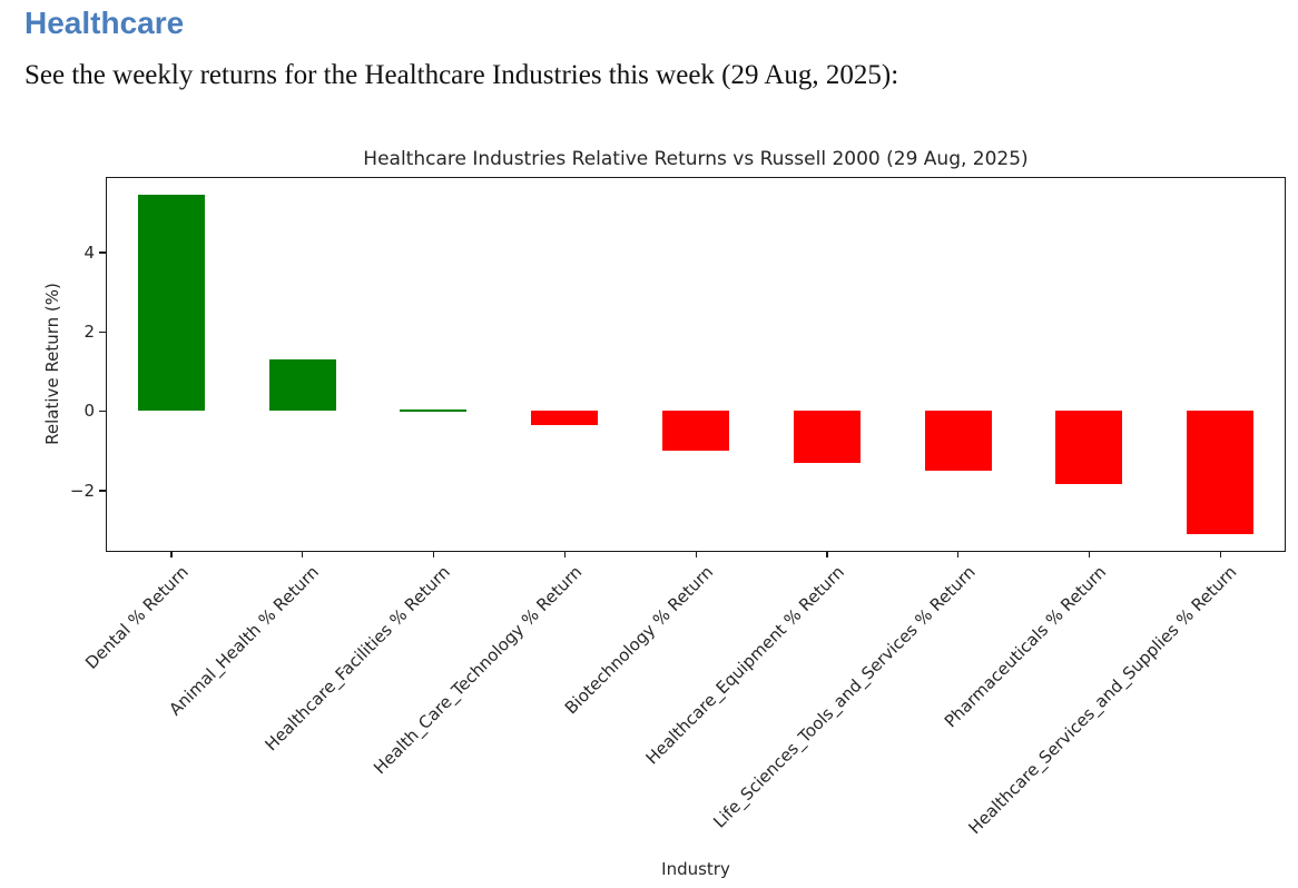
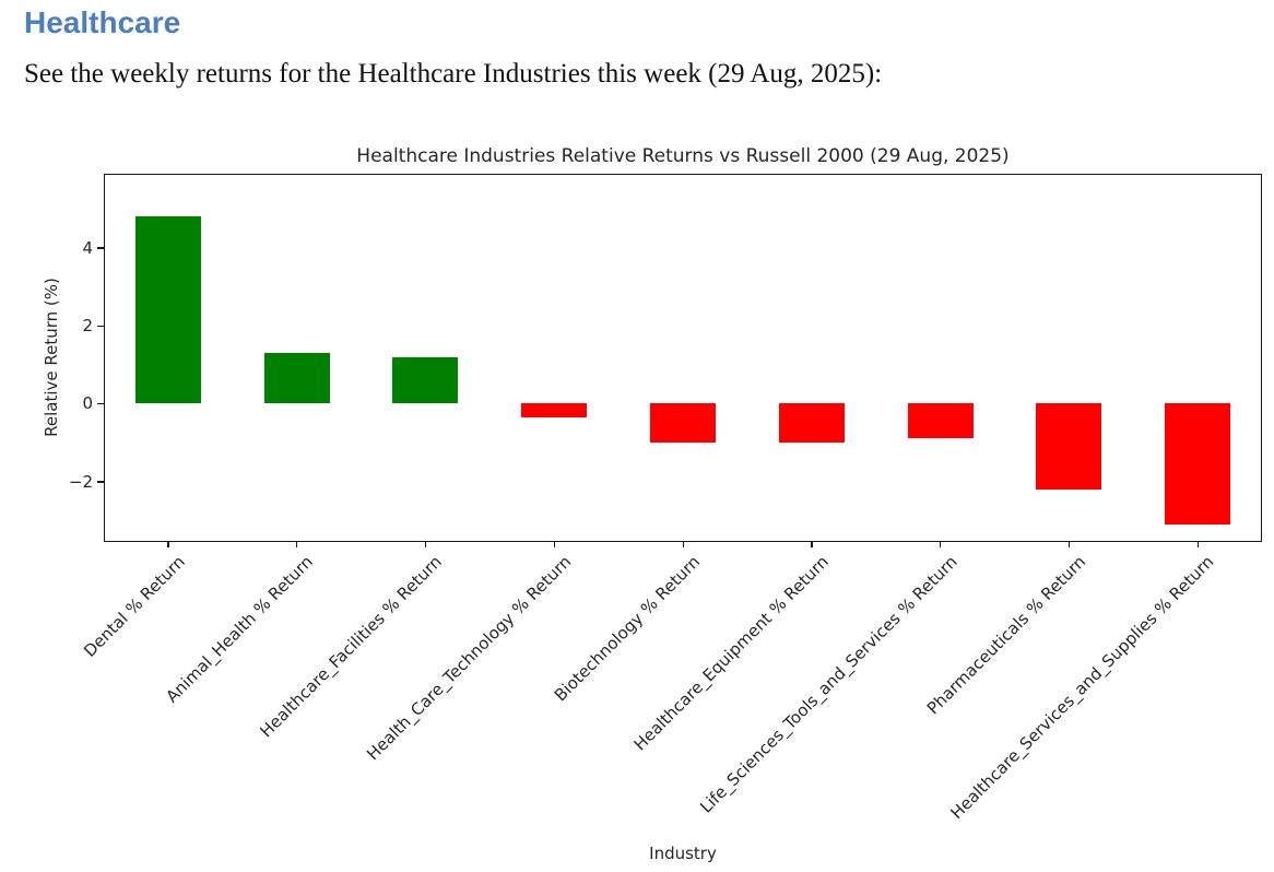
Dental % Return: 5.5 -> 4.8
Healthcare_Facilities % Return: 0.1 -> 1.2
Healthcare_Equipment % Return: -1.3 -> -1.0
Life_Sciences_Tools_and_Services % Return: -1.5 -> -0.9
Pharmaceuticals % Return: -1.9 -> -2.2
